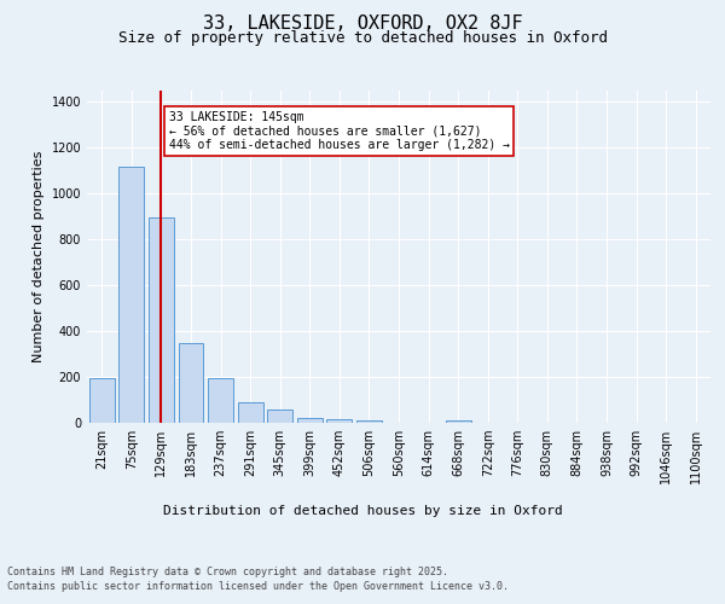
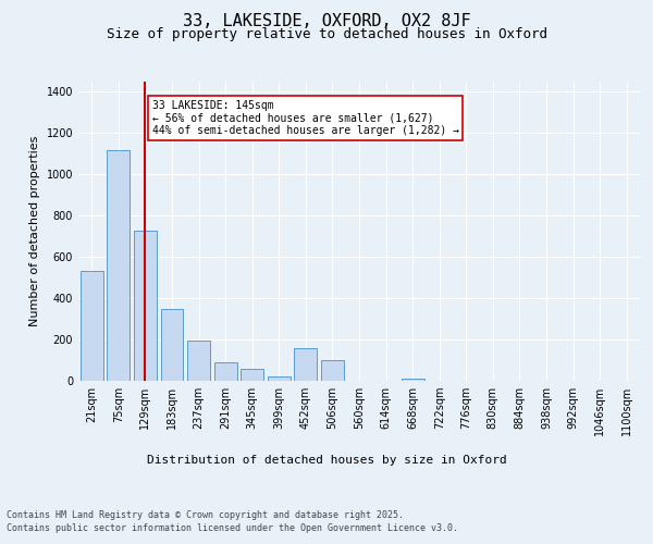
21sqm: 200 -> 530
129sqm: 900 -> 730
452sqm: 20 -> 160
506sqm: 10 -> 100
